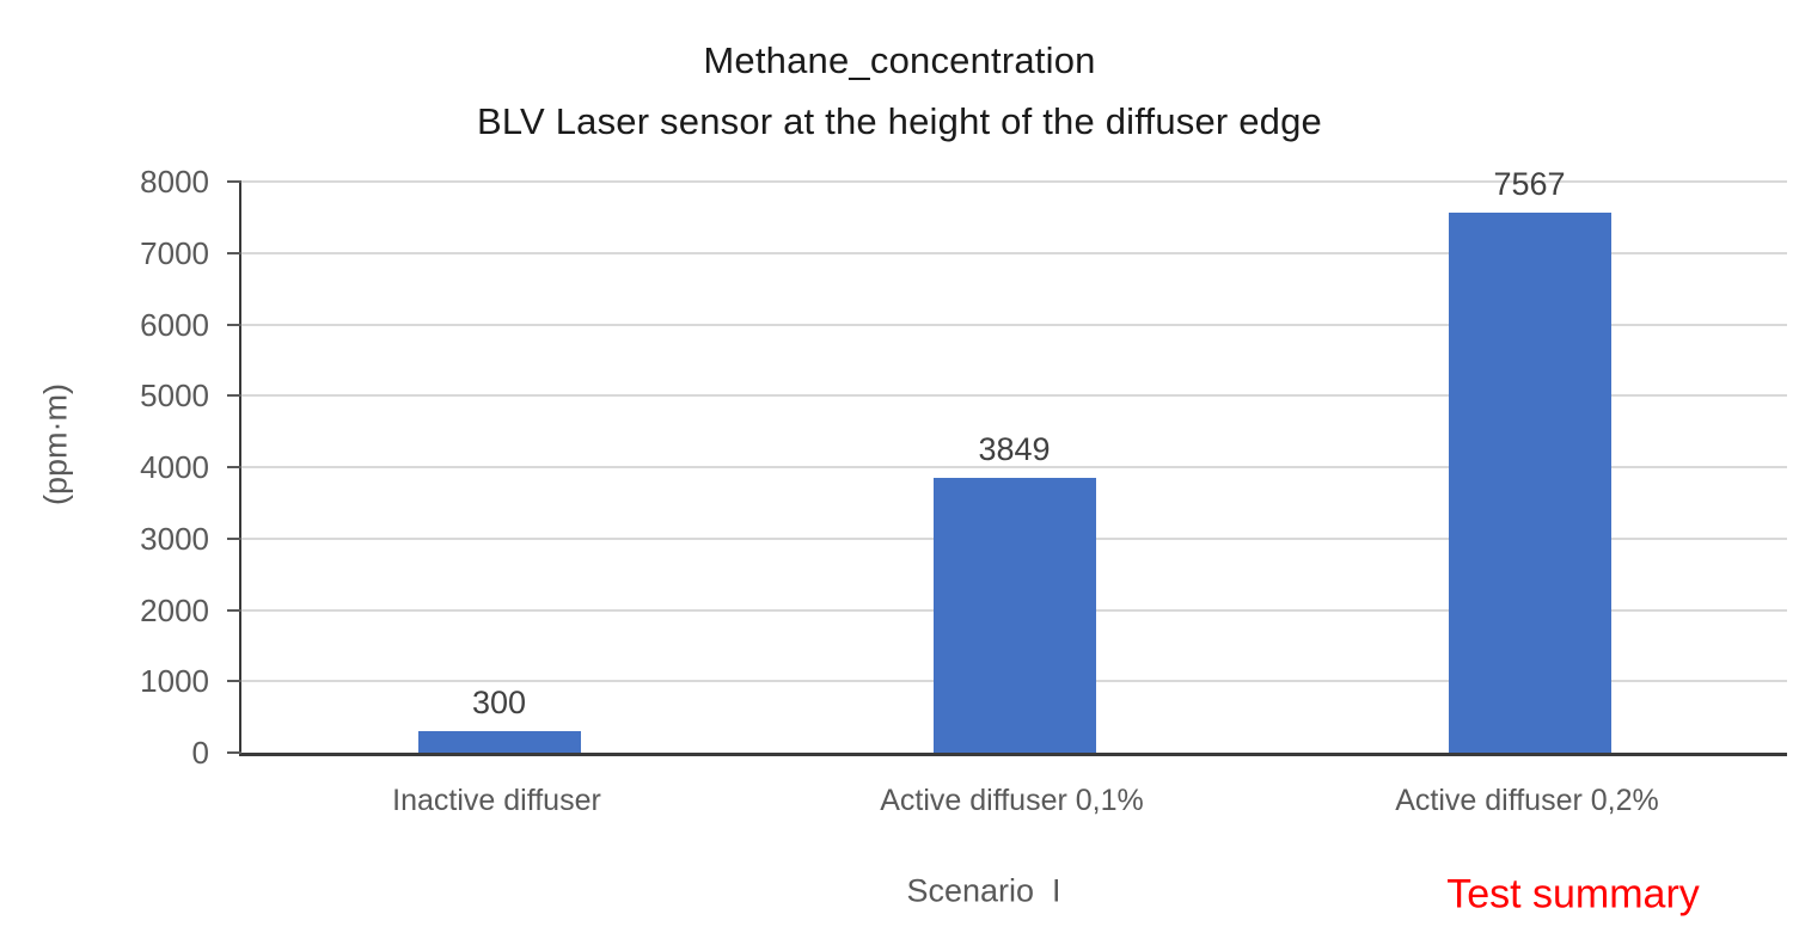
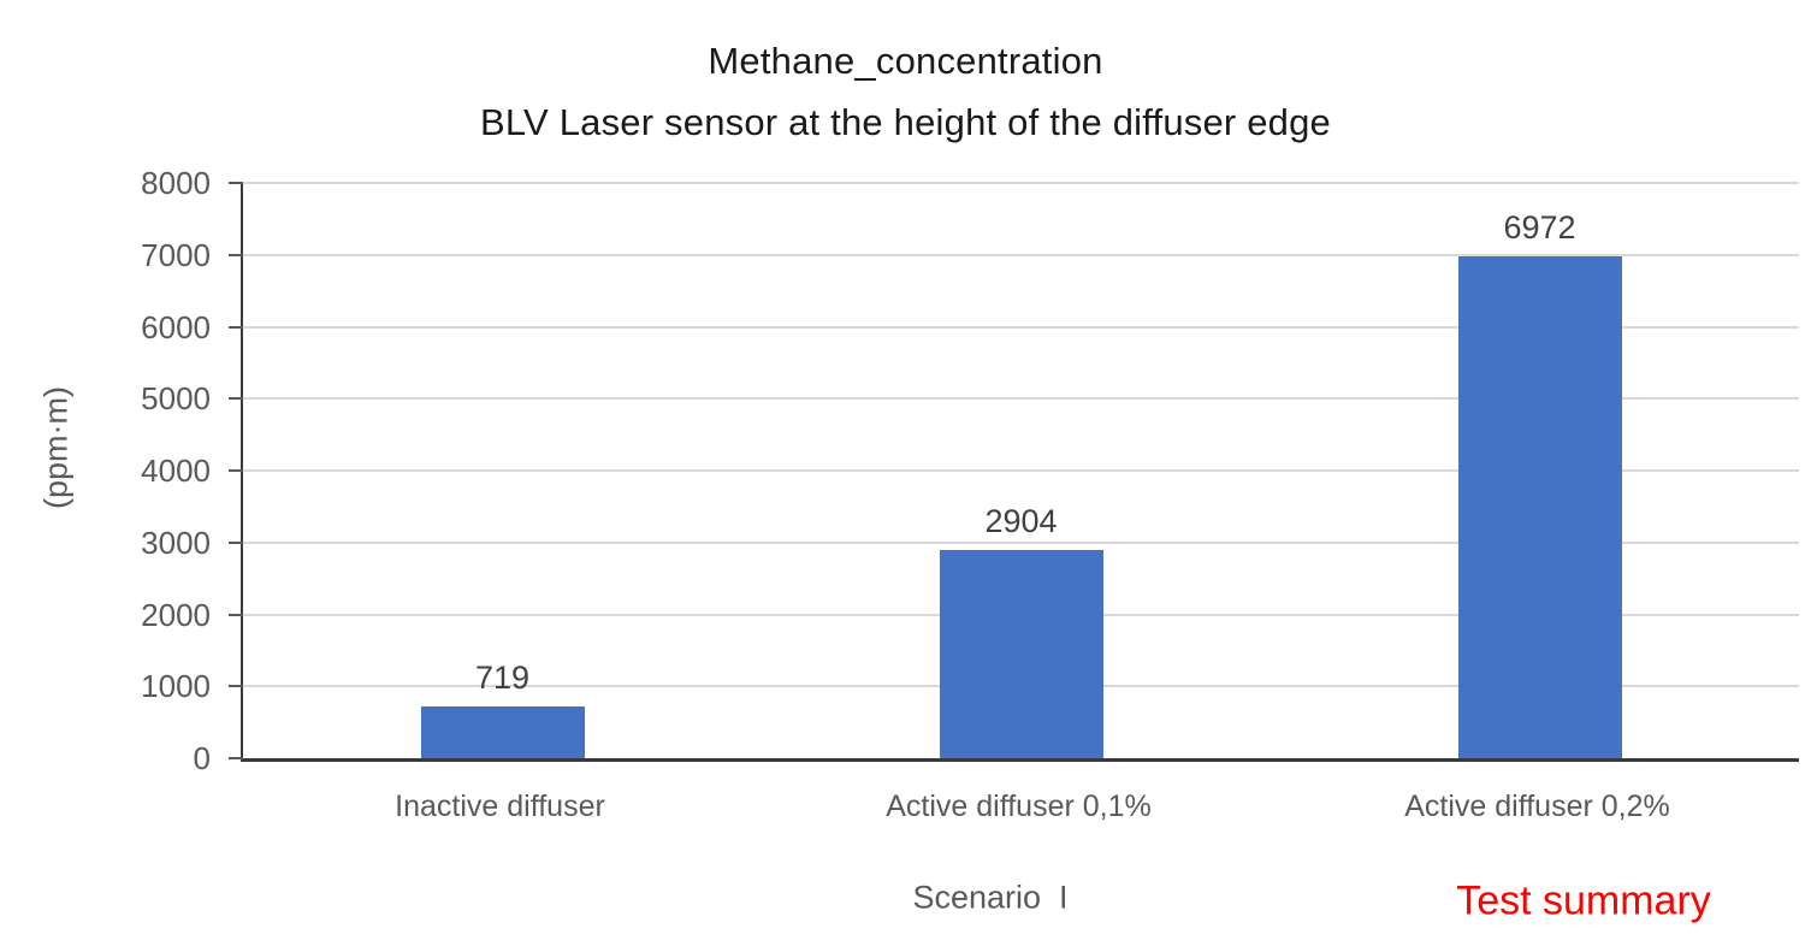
Inactive diffuser: 300 -> 719
Active diffuser 0,1%: 3849 -> 2904
Active diffuser 0,2%: 7567 -> 6972
